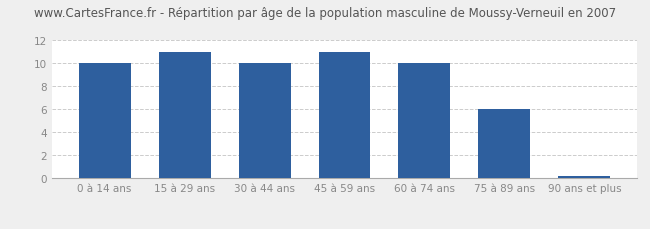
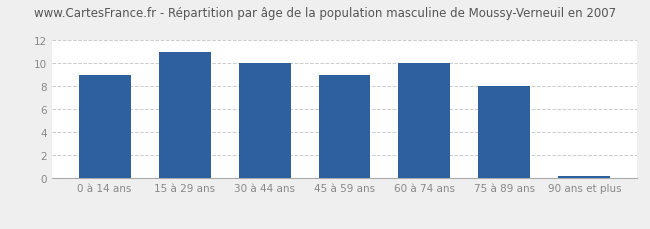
0 à 14 ans: 10.0 -> 9.0
45 à 59 ans: 11.0 -> 9.0
75 à 89 ans: 6.0 -> 8.0
